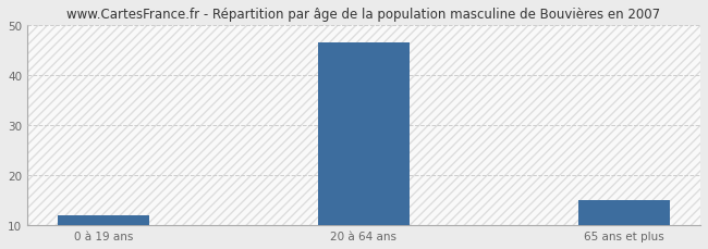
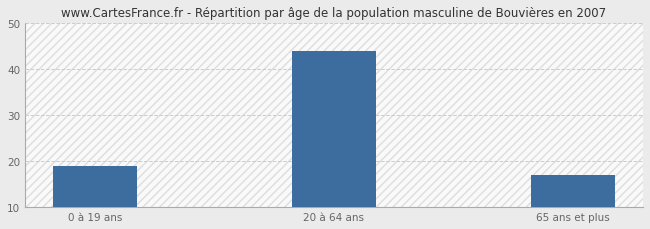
0 à 19 ans: 12.0 -> 19.0
20 à 64 ans: 46.5 -> 44.0
65 ans et plus: 15.0 -> 17.0
